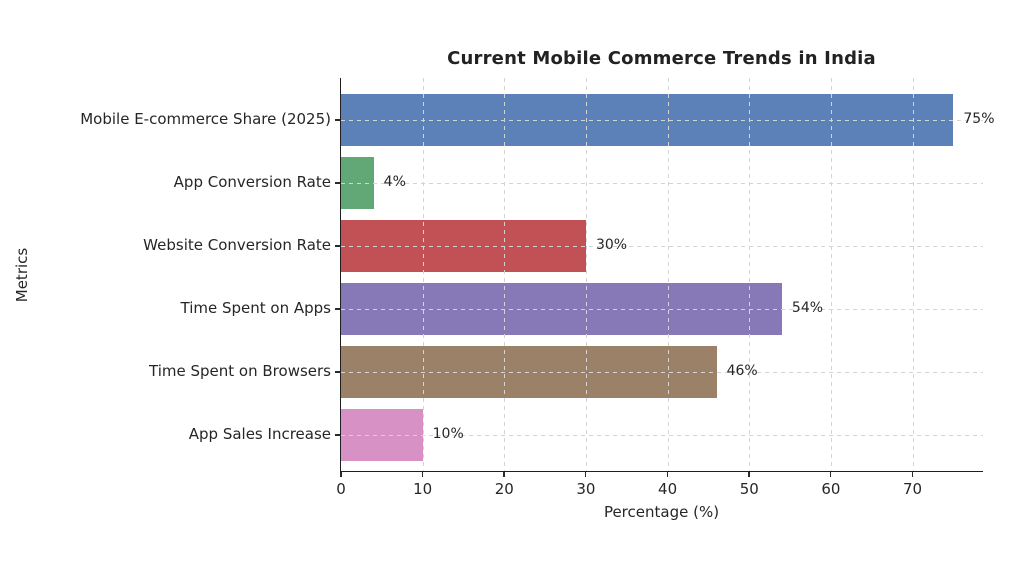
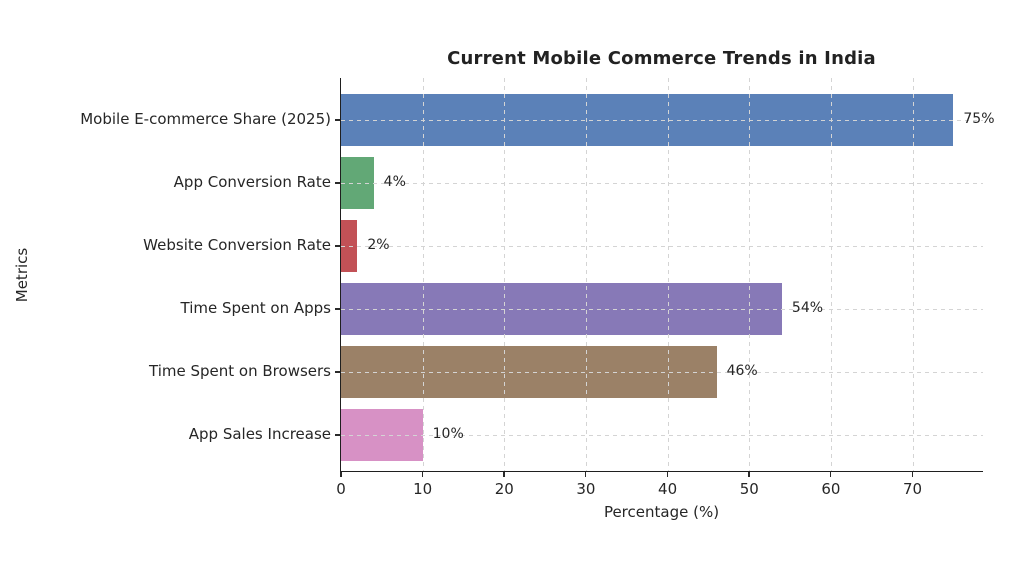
Website Conversion Rate: 30% -> 2%
